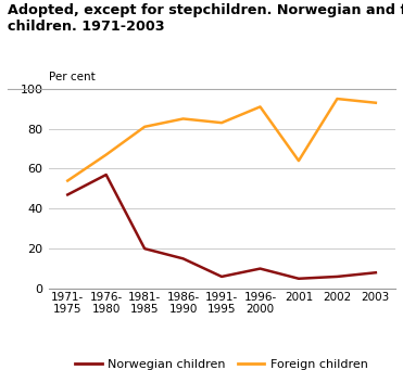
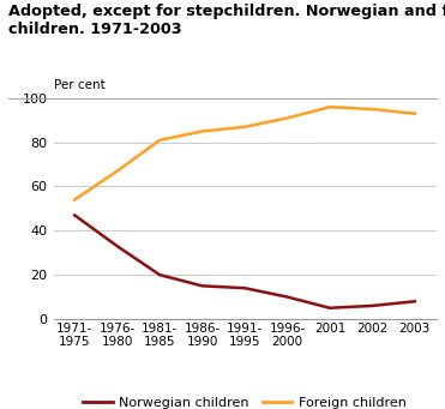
Norwegian children/1976- 1980: 57 -> 33
Norwegian children/1991- 1995: 6 -> 14
Foreign children/1991- 1995: 83 -> 87
Foreign children/2001: 64 -> 96
